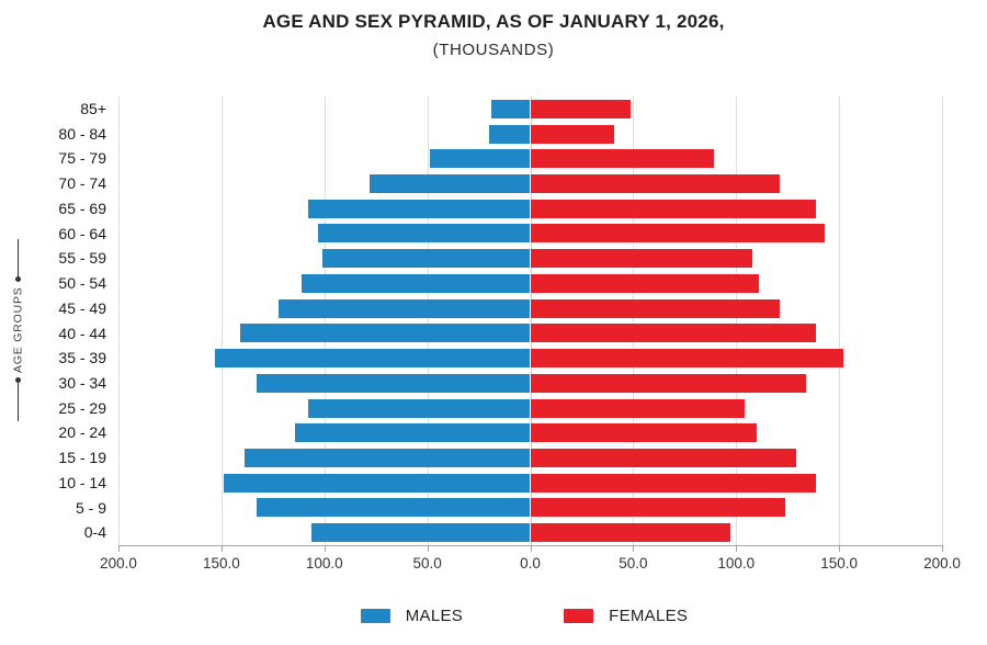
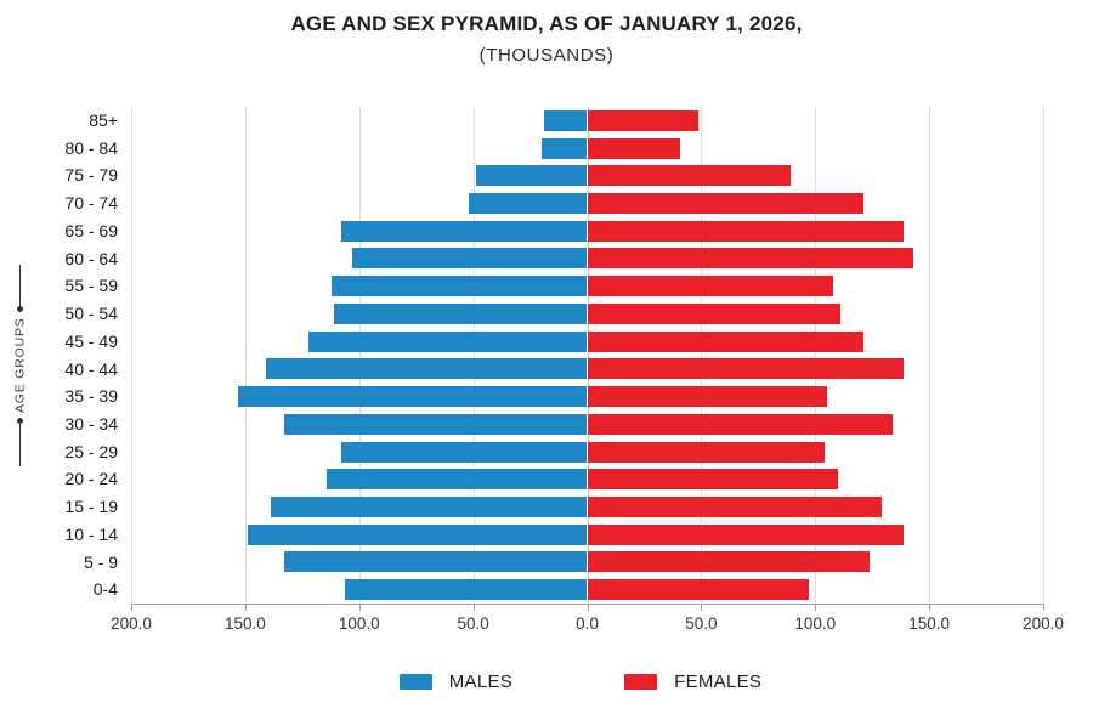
MALES/70 - 74: 78 -> 52
MALES/55 - 59: 101 -> 112
FEMALES/35 - 39: 152 -> 105
